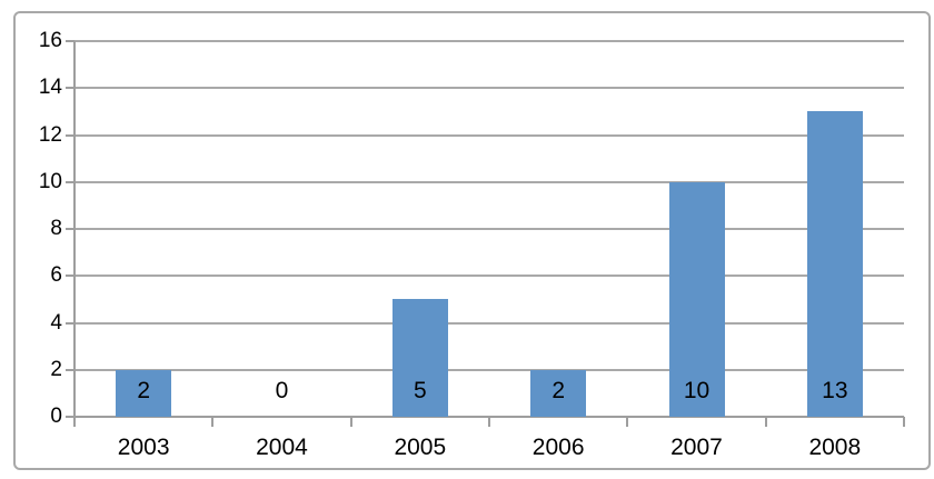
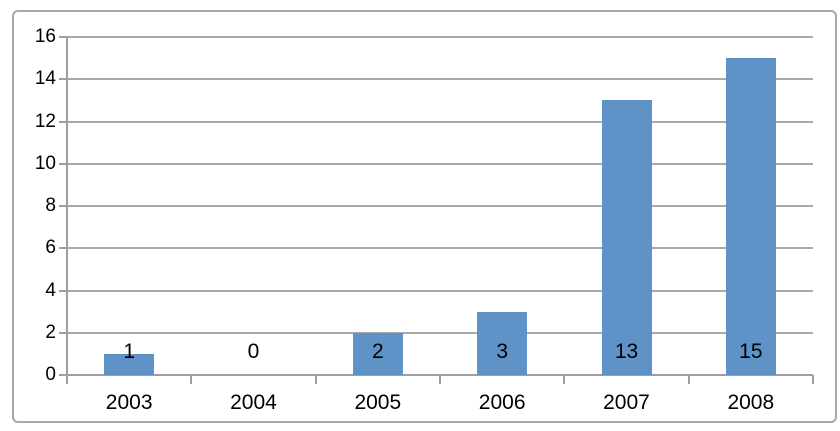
2003: 2 -> 1
2005: 5 -> 2
2006: 2 -> 3
2007: 10 -> 13
2008: 13 -> 15
